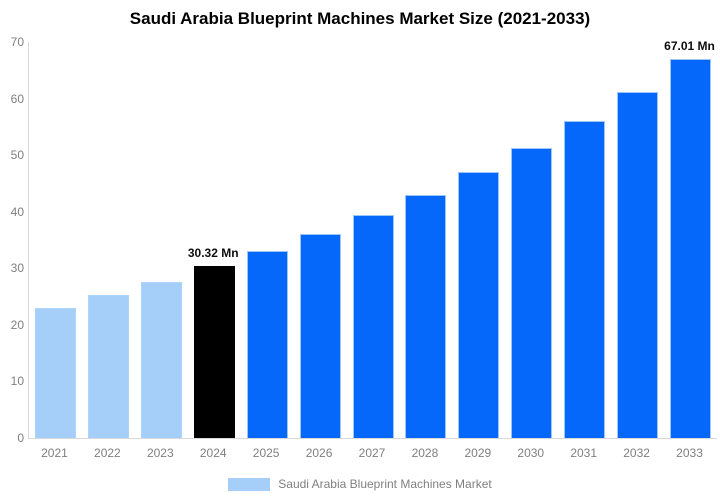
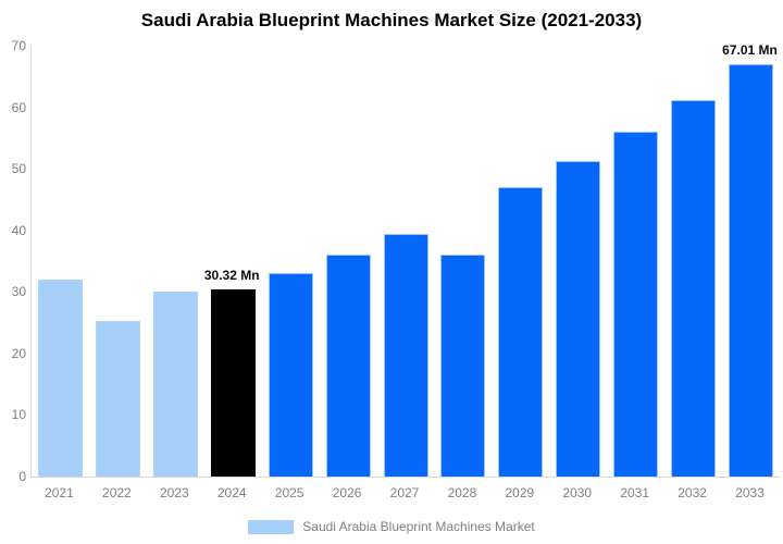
2021: 23 -> 32
2023: 28 -> 30
2028: 43 -> 36
